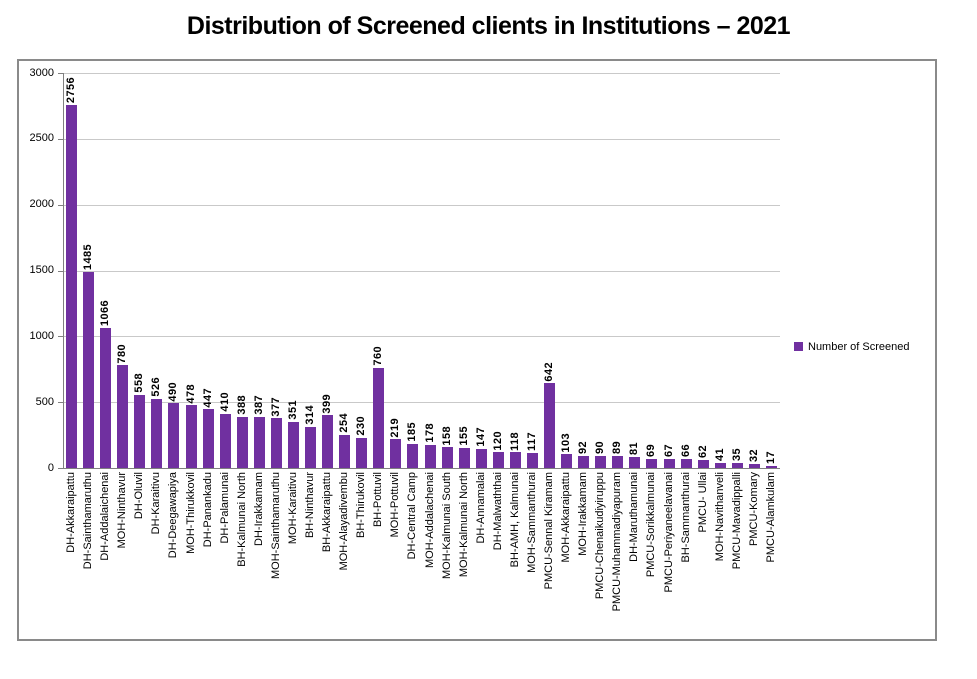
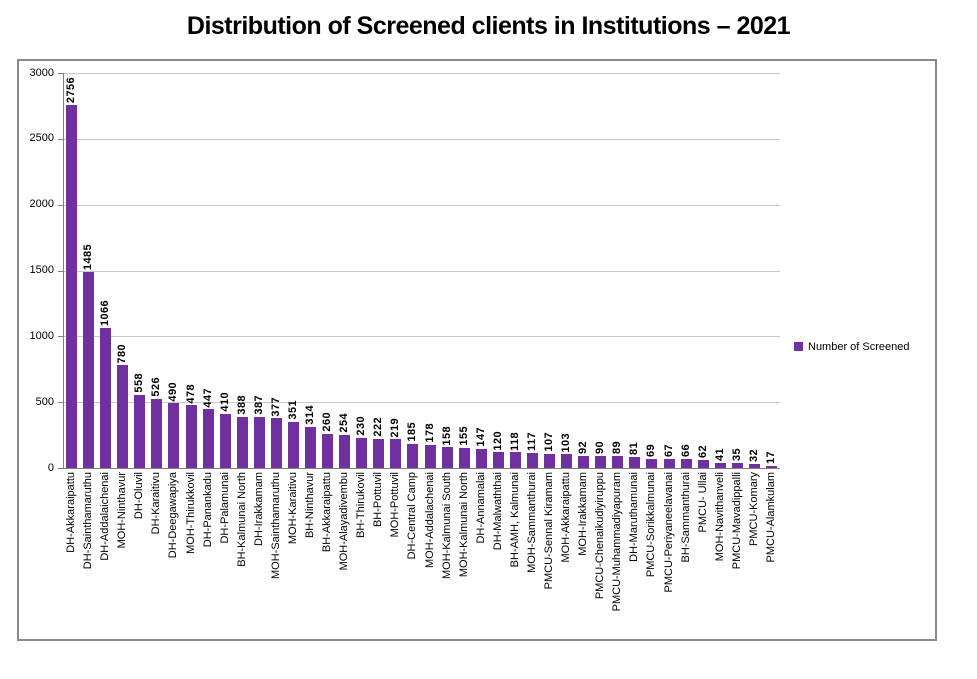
BH-Akkaraipattu: 399 -> 260
BH-Pottuvil: 760 -> 222
PMCU-Sennal Kiramam: 642 -> 107
